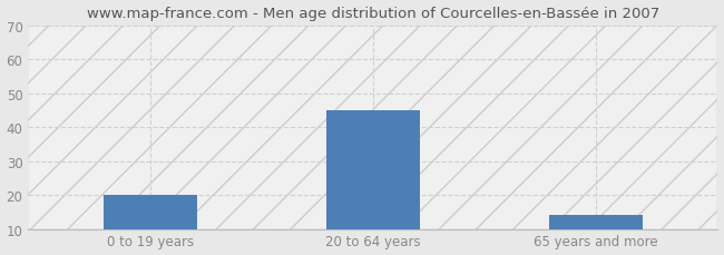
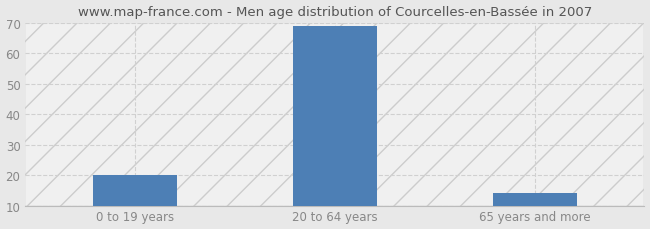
20 to 64 years: 45 -> 69
